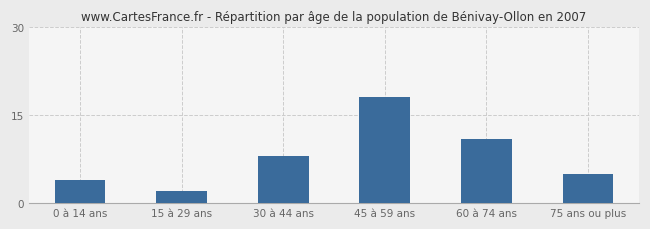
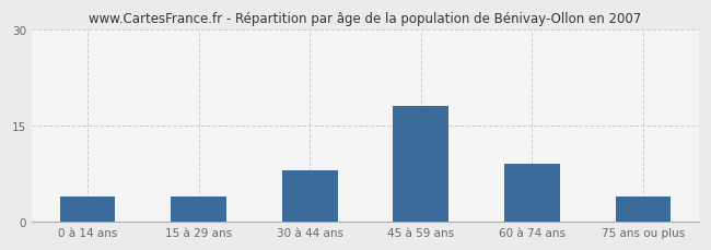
15 à 29 ans: 2 -> 4
60 à 74 ans: 11 -> 9
75 ans ou plus: 5 -> 4
